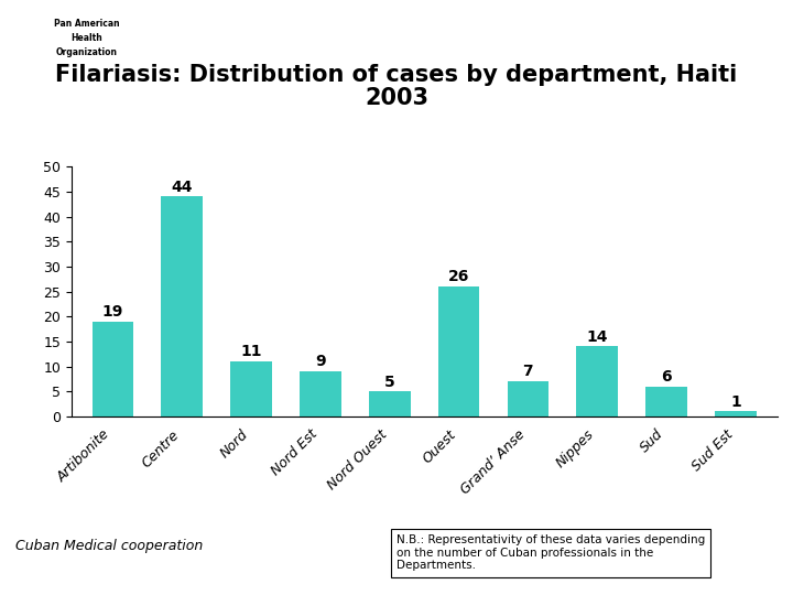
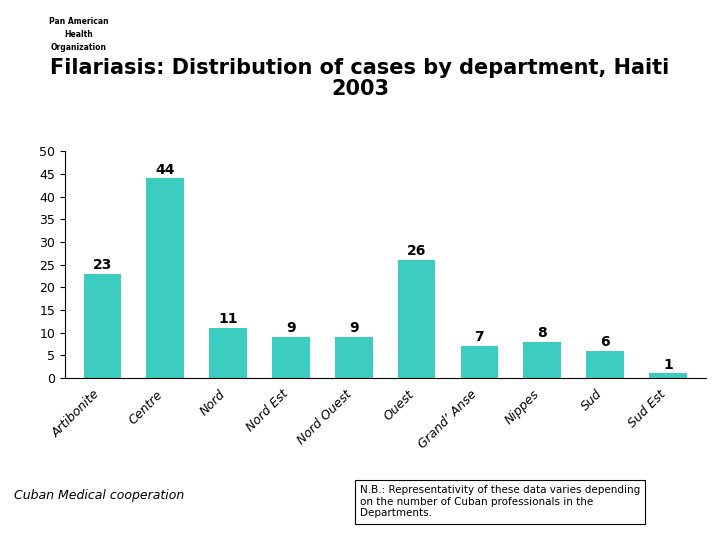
Artibonite: 19 -> 23
Nord Ouest: 5 -> 9
Nippes: 14 -> 8
